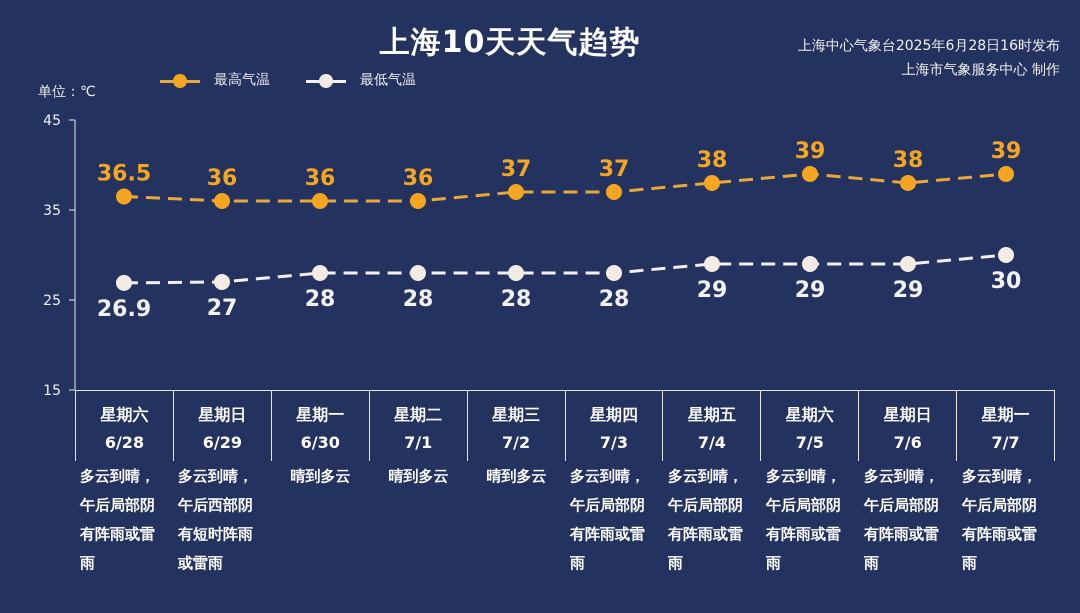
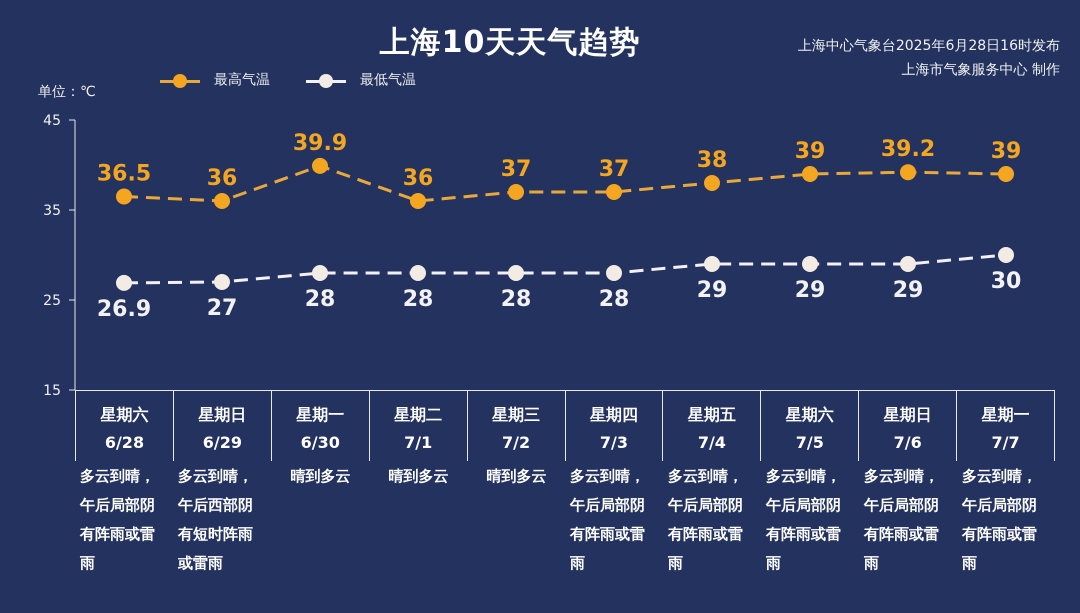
最高气温/6/30: 36 -> 39.9
最高气温/7/6: 38 -> 39.2
